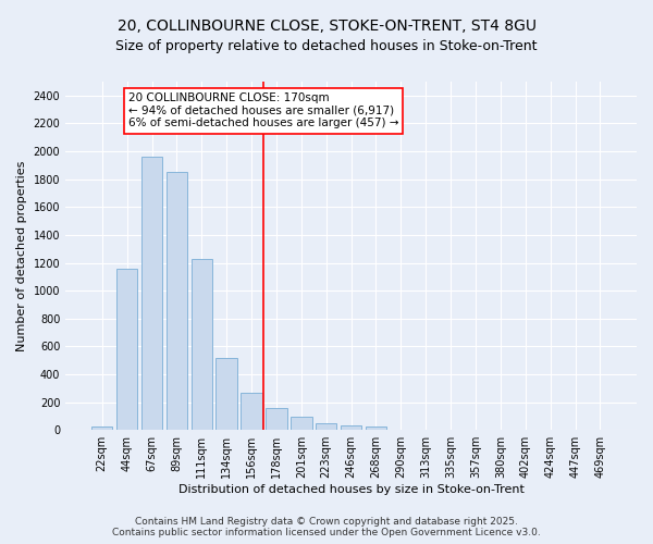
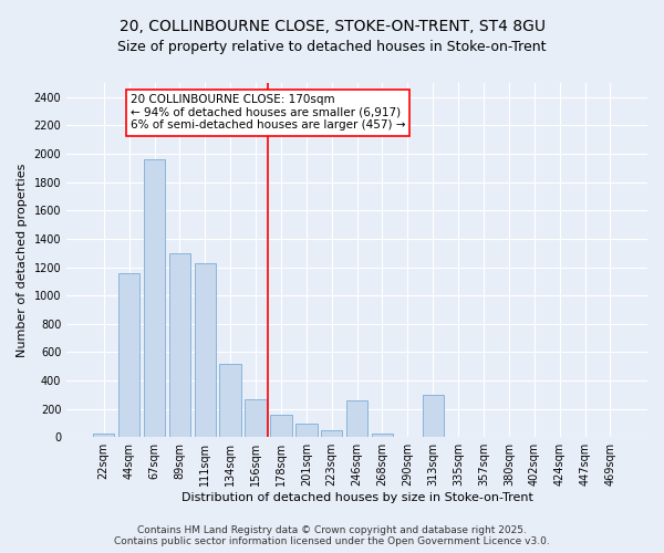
89sqm: 1850 -> 1300
246sqm: 30 -> 260
313sqm: 0 -> 300
